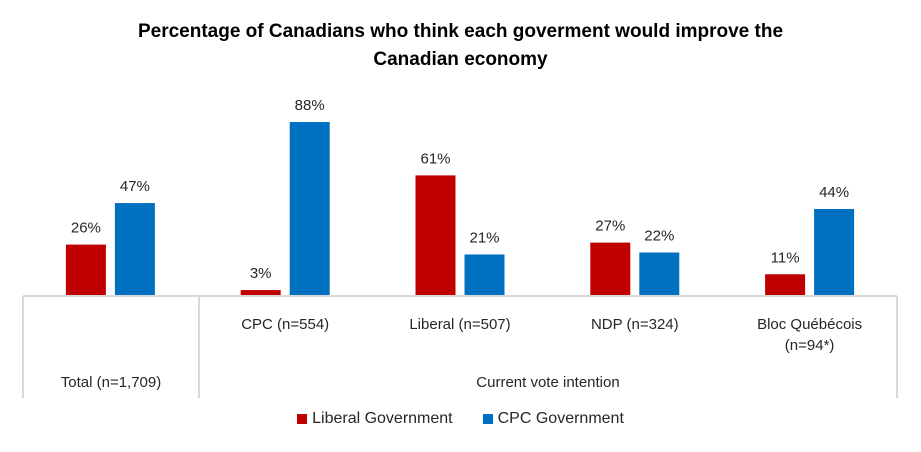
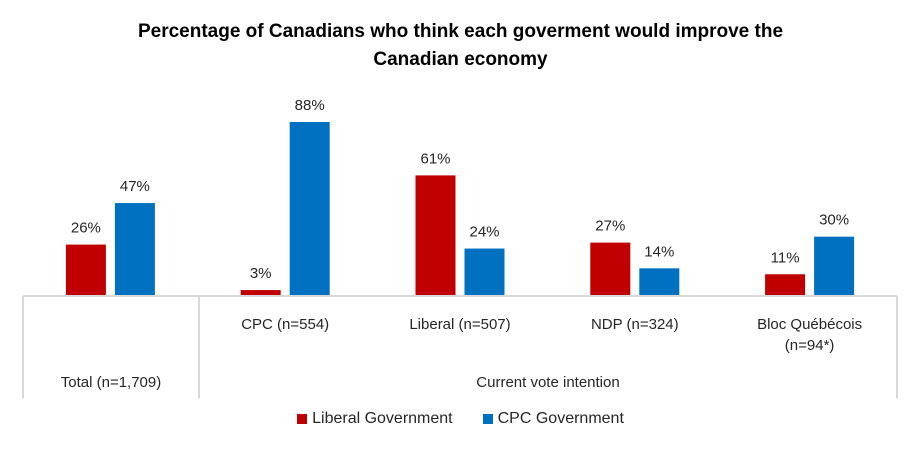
CPC Government/Liberal (n=507): 21% -> 24%
CPC Government/NDP (n=324): 22% -> 14%
CPC Government/Bloc Québécois (n=94*): 44% -> 30%
